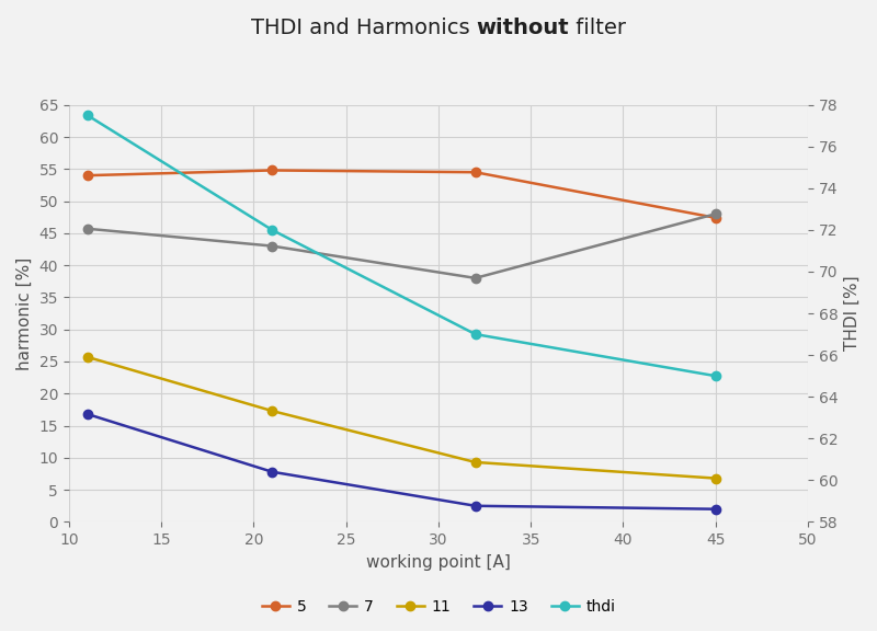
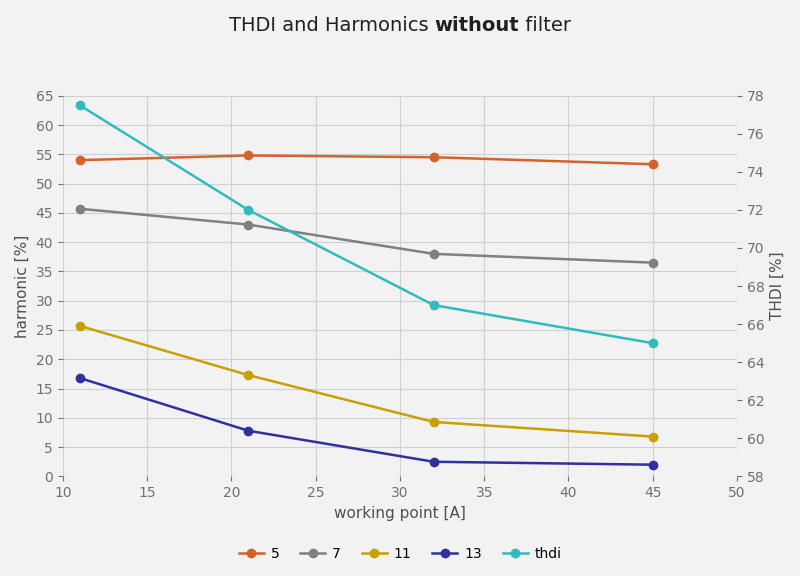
5/45: 47.4 -> 53.3
7/45: 48.0 -> 36.5
